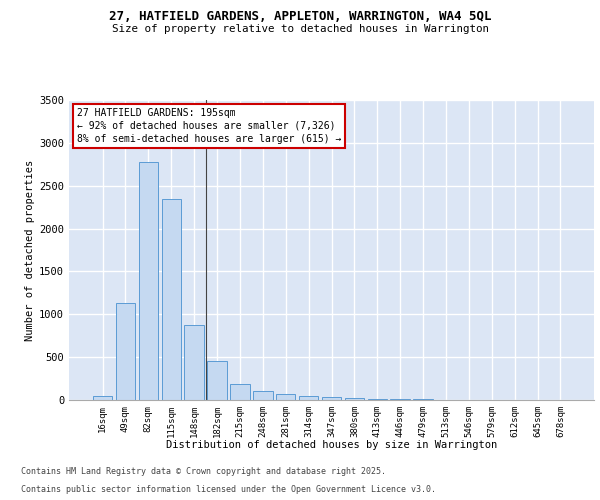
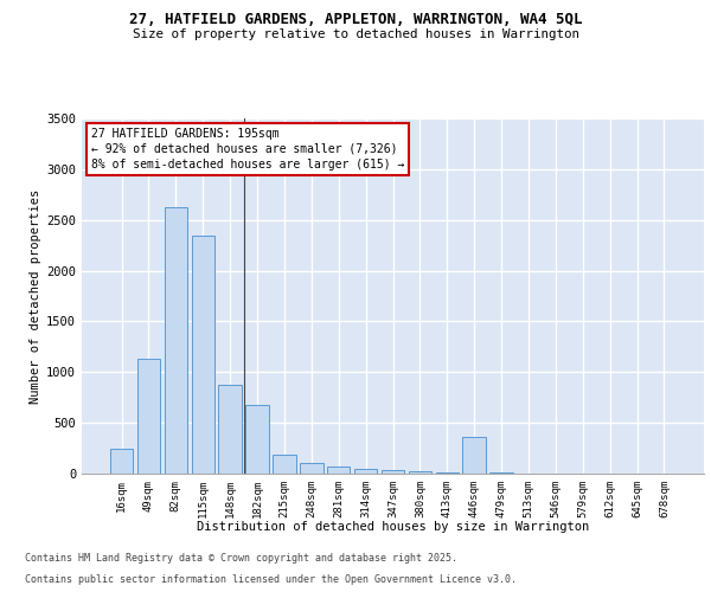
16sqm: 50 -> 240
82sqm: 2780 -> 2620
182sqm: 450 -> 680
446sqm: 10 -> 360
